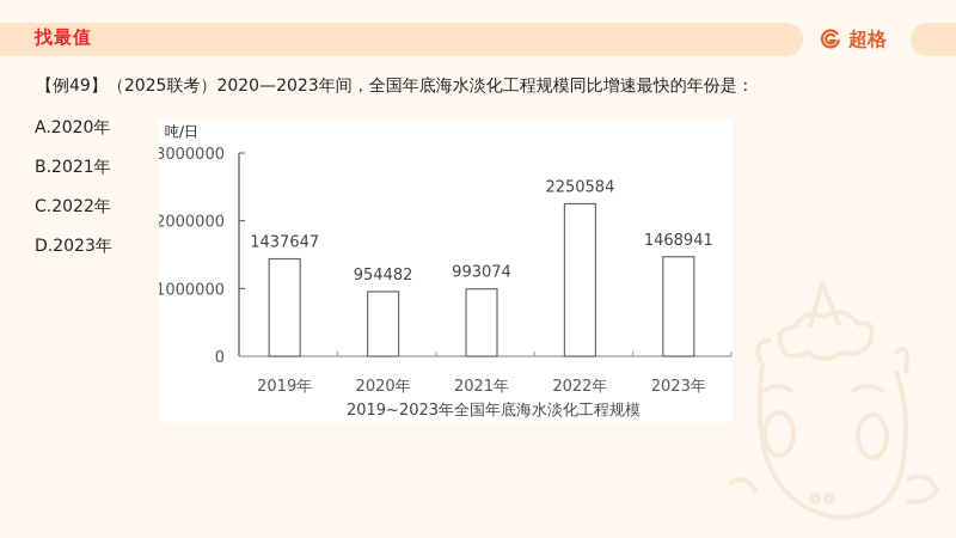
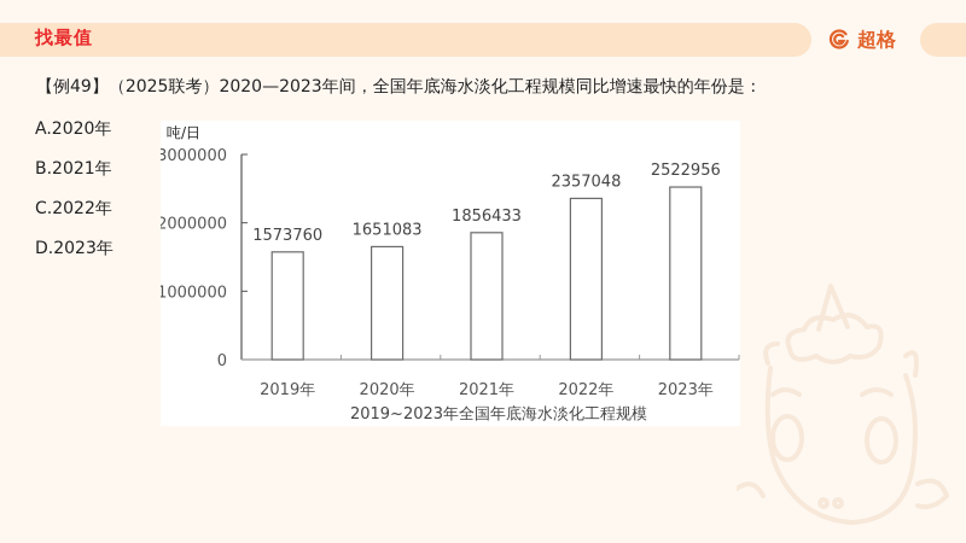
2019年: 1437647 -> 1573760
2020年: 954482 -> 1651083
2021年: 993074 -> 1856433
2022年: 2250584 -> 2357048
2023年: 1468941 -> 2522956
